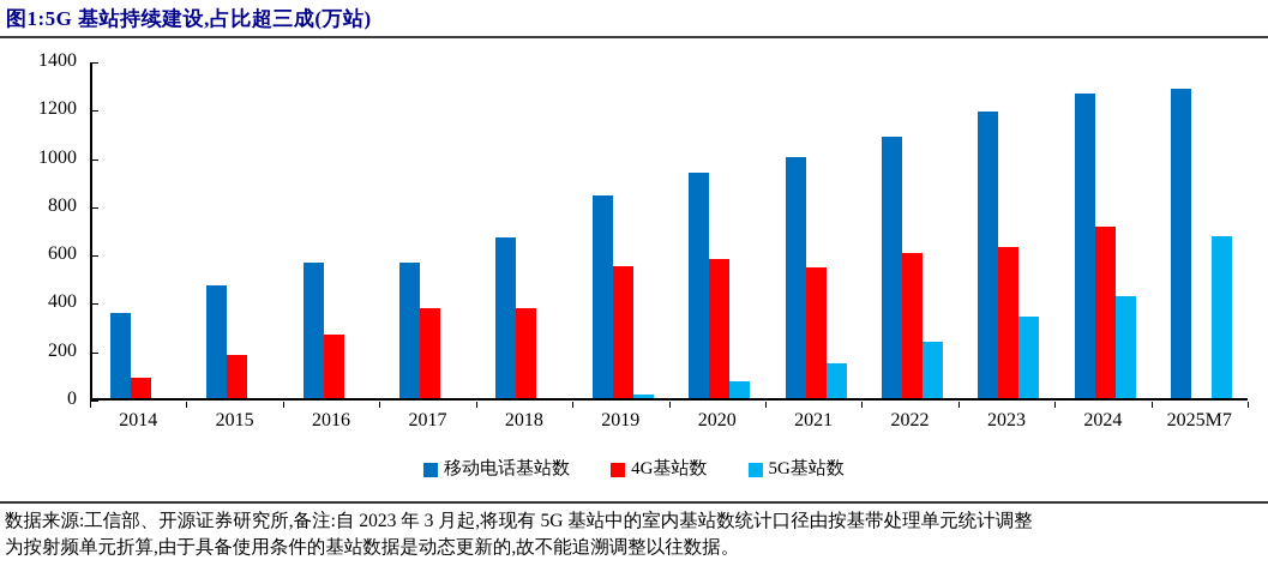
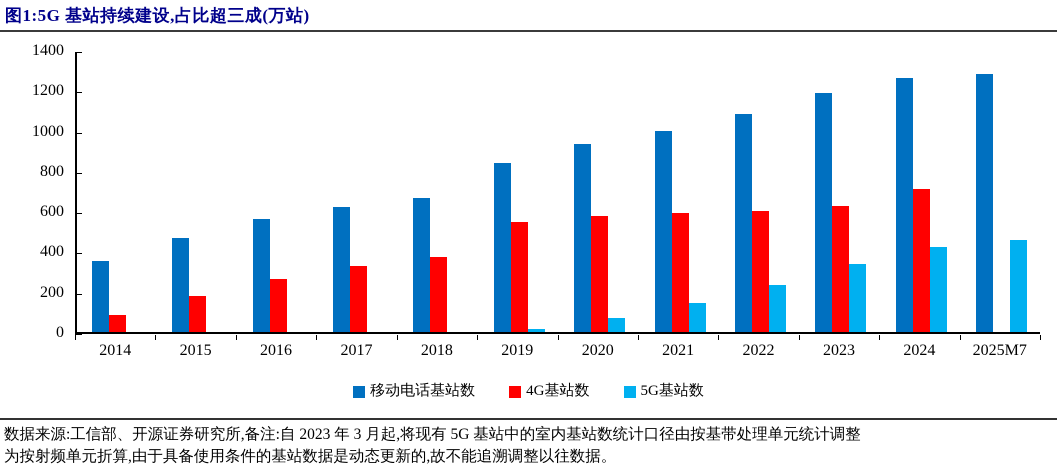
移动电话基站数/2017: 560 -> 620
4G基站数/2017: 370 -> 330
4G基站数/2021: 540 -> 590
5G基站数/2025M7: 670 -> 460
